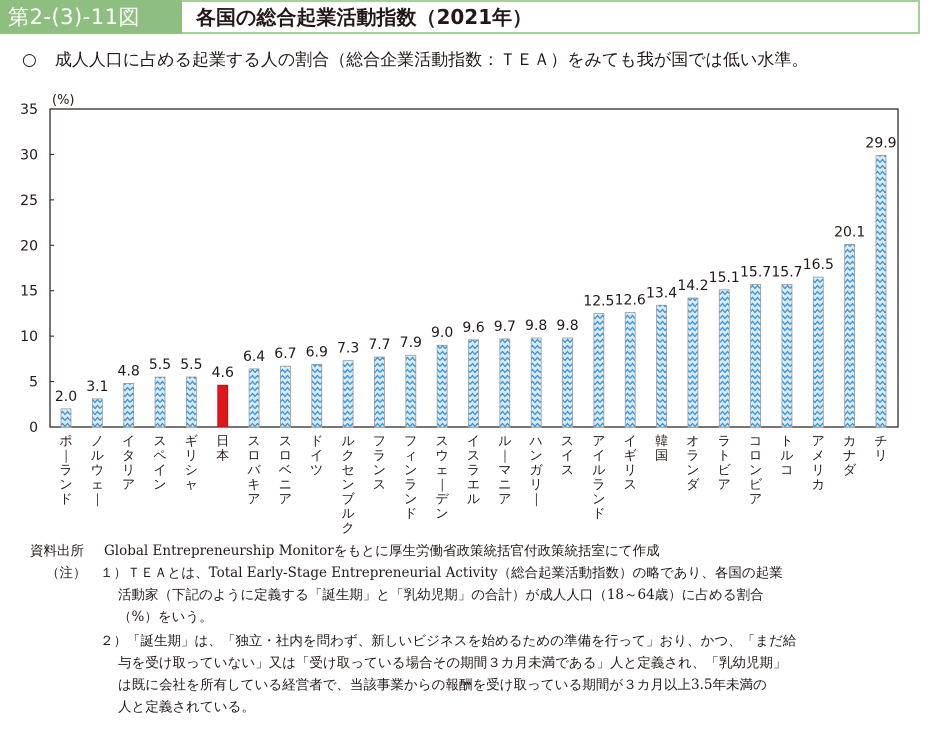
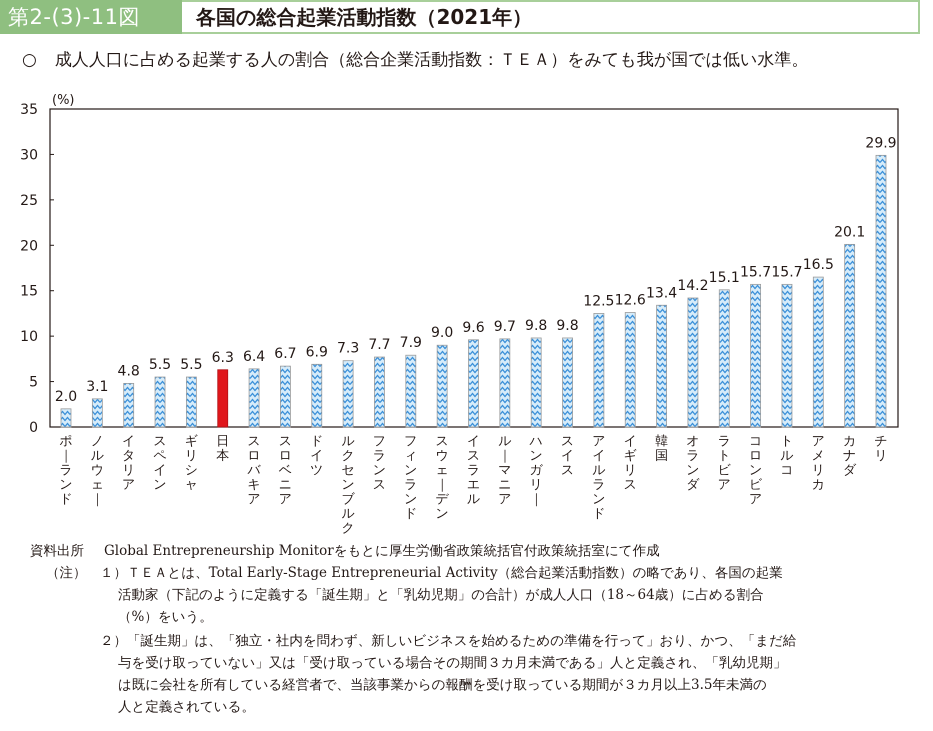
日本: 4.6 -> 6.3
